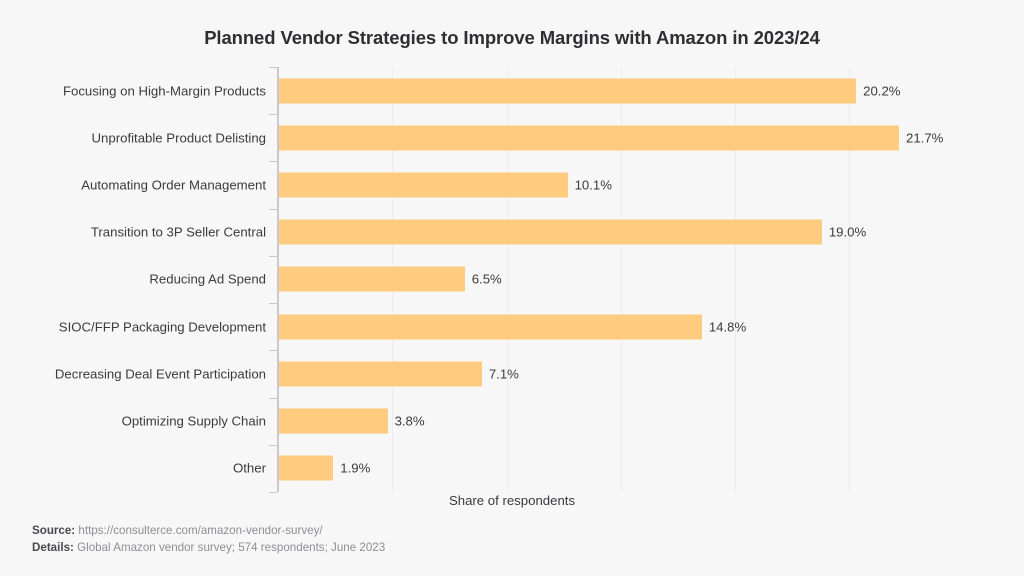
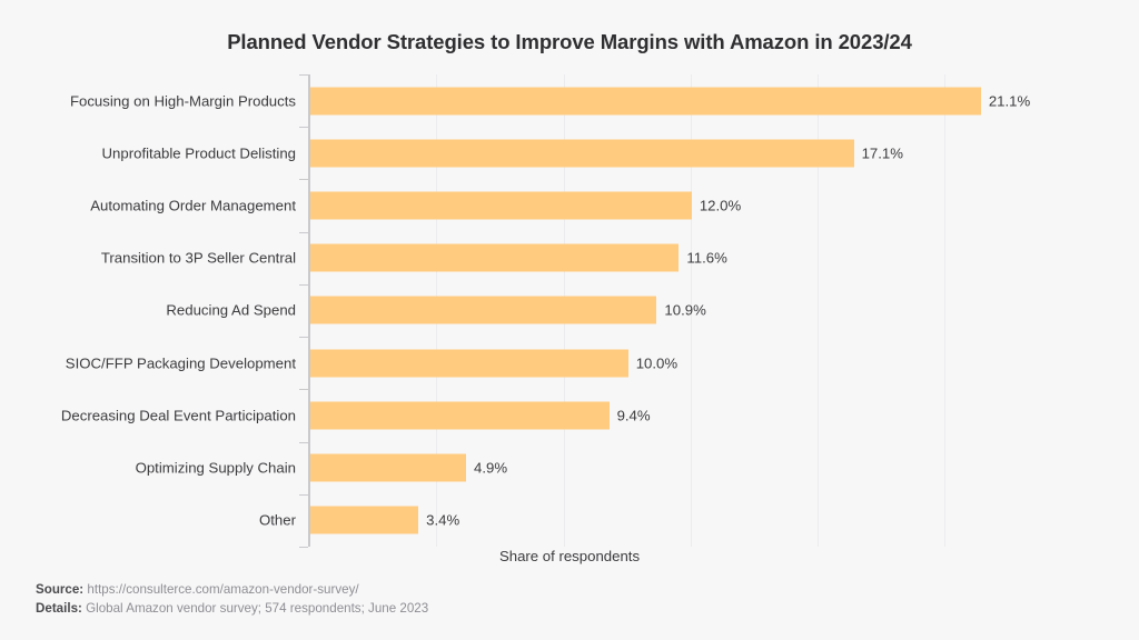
Focusing on High-Margin Products: 20.2% -> 21.1%
Unprofitable Product Delisting: 21.7% -> 17.1%
Automating Order Management: 10.1% -> 12.0%
Transition to 3P Seller Central: 19.0% -> 11.6%
Reducing Ad Spend: 6.5% -> 10.9%
SIOC/FFP Packaging Development: 14.8% -> 10.0%
Decreasing Deal Event Participation: 7.1% -> 9.4%
Optimizing Supply Chain: 3.8% -> 4.9%
Other: 1.9% -> 3.4%
